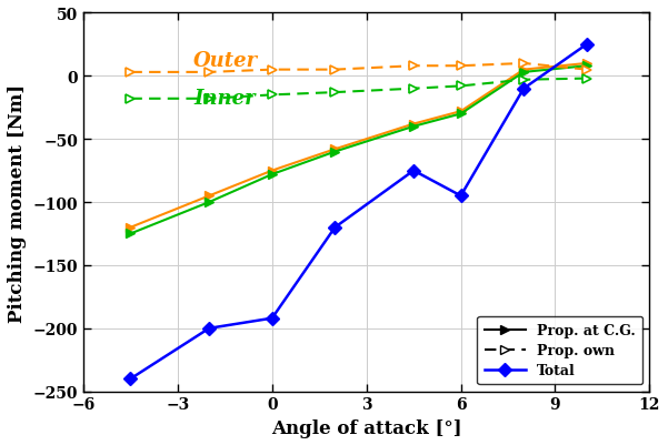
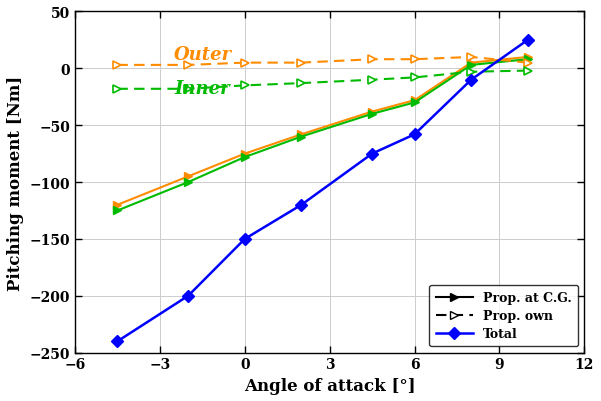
Total/0: -192 -> -150
Total/6: -95 -> -58
